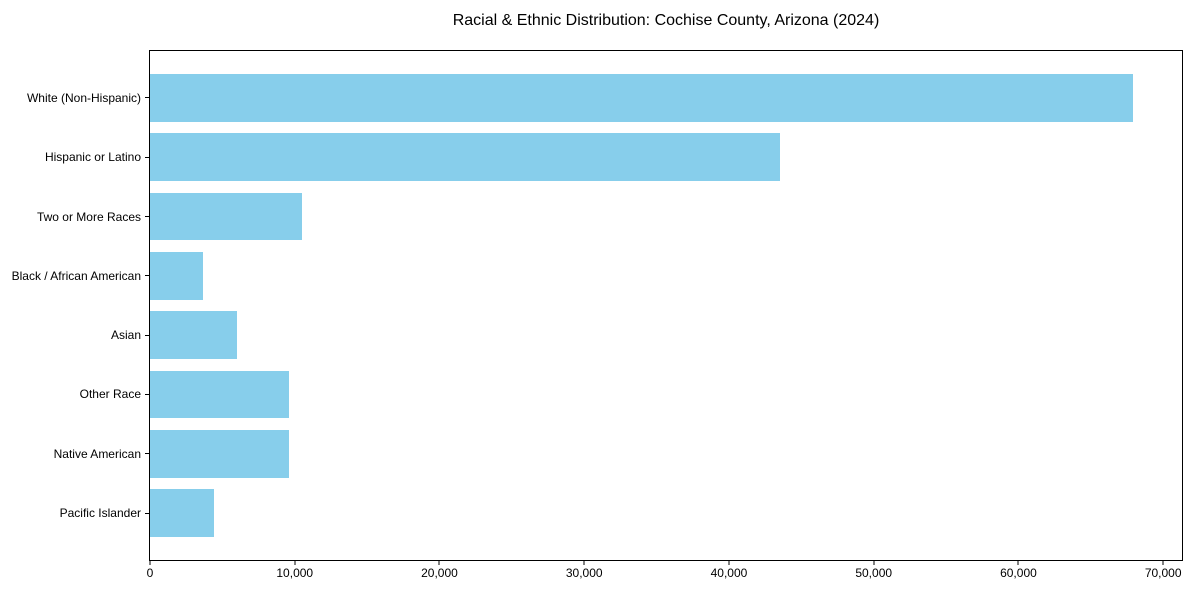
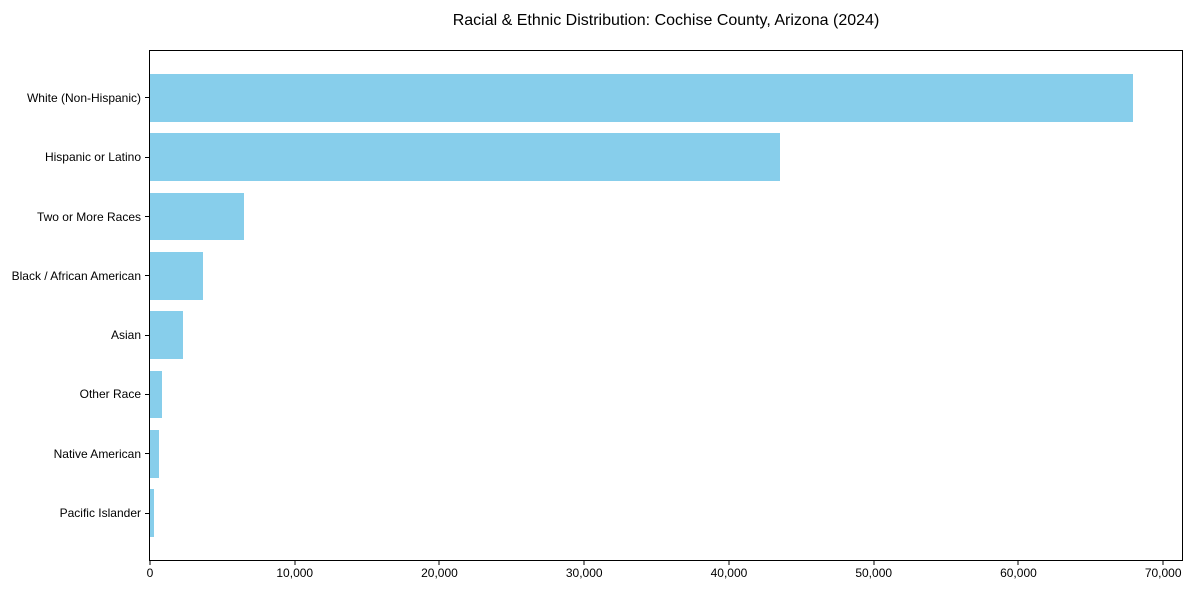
Two or More Races: 10500 -> 6500
Asian: 6000 -> 2300
Other Race: 9600 -> 800
Native American: 9600 -> 600
Pacific Islander: 4400 -> 200
